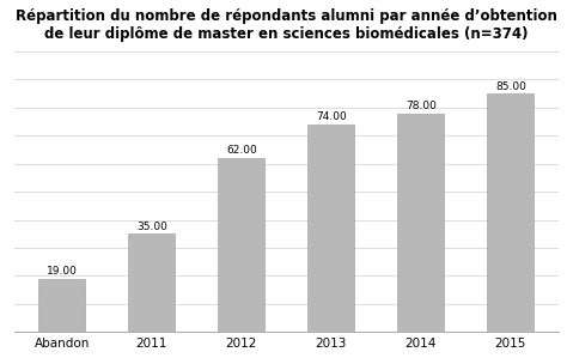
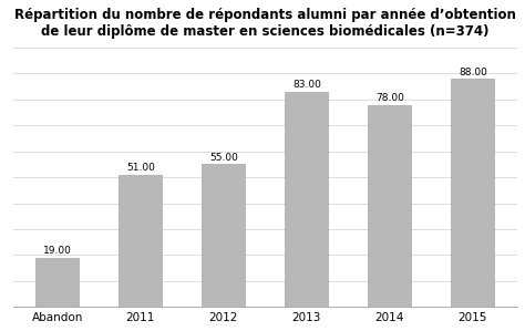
2011: 35.00 -> 51.00
2012: 62.00 -> 55.00
2013: 74.00 -> 83.00
2015: 85.00 -> 88.00
